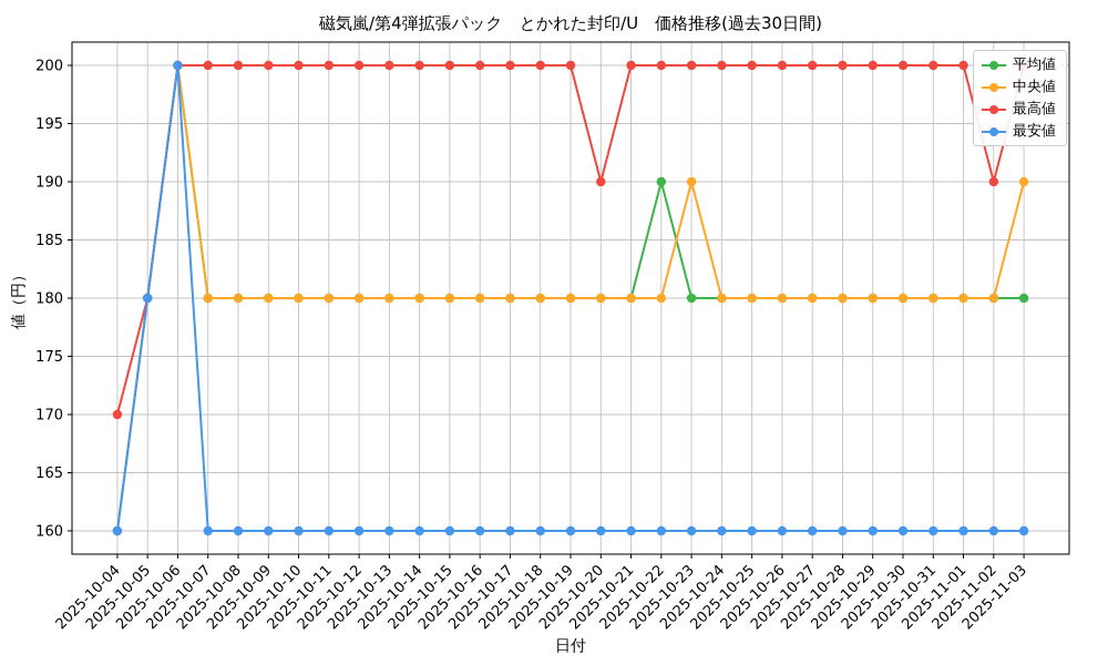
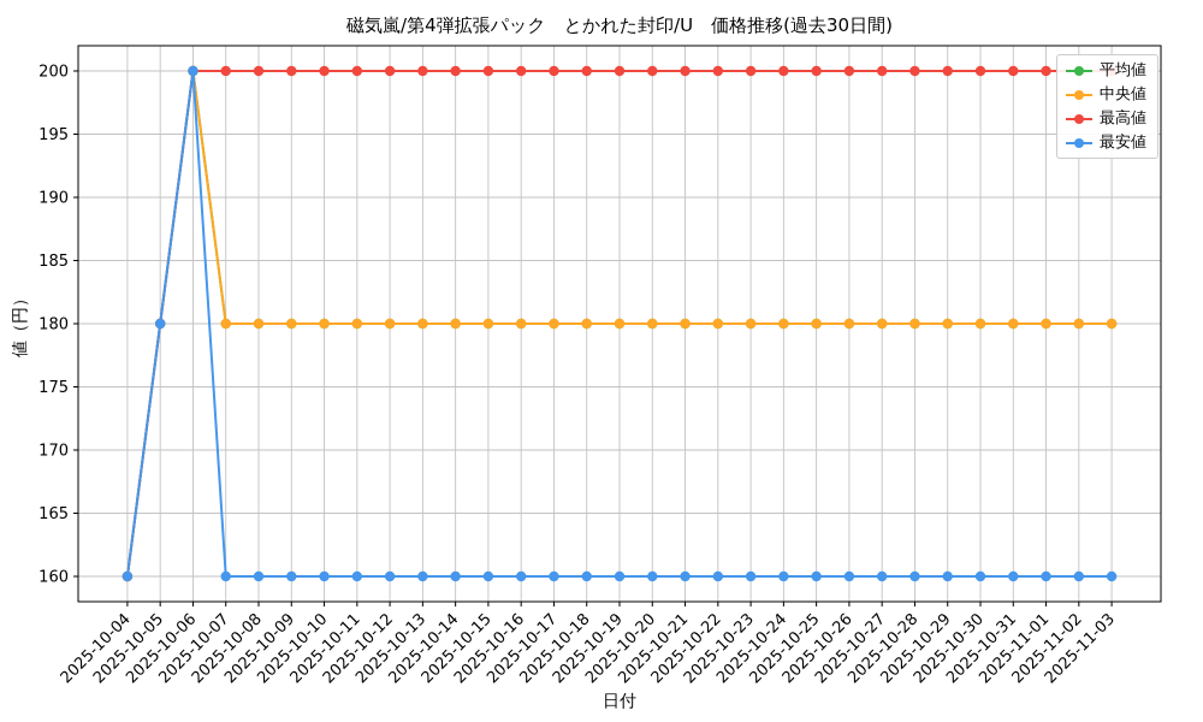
最高値/2025-10-04: 170 -> 160
最高値/2025-10-20: 190 -> 200
平均値/2025-10-22: 190 -> 180
中央値/2025-10-23: 190 -> 180
最高値/2025-11-02: 190 -> 200
中央値/2025-11-03: 190 -> 180
